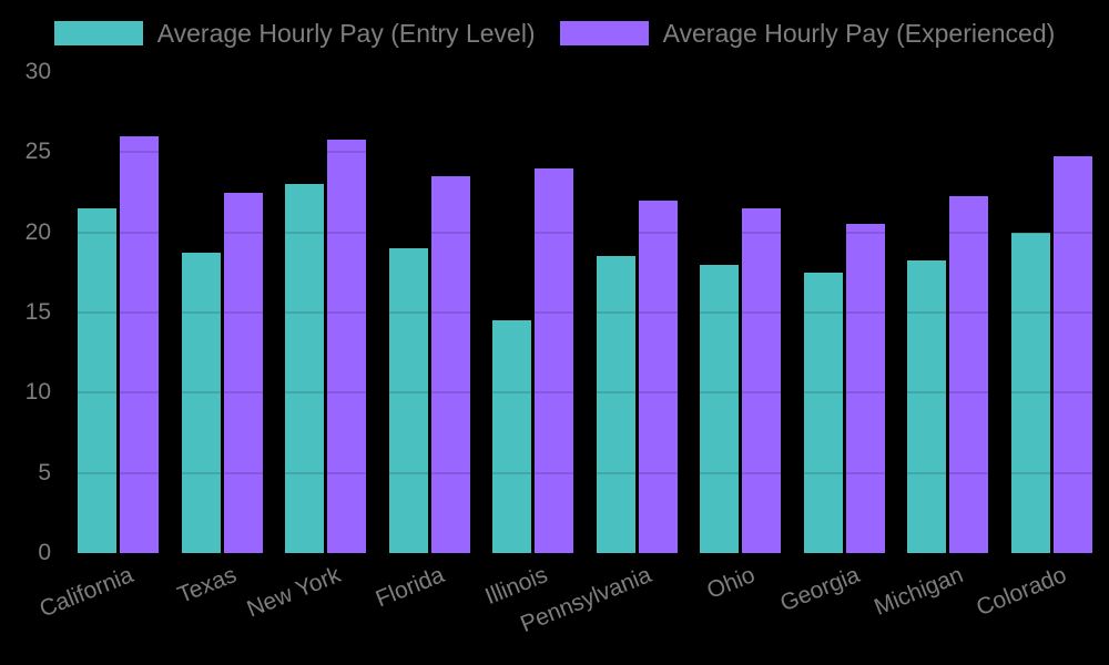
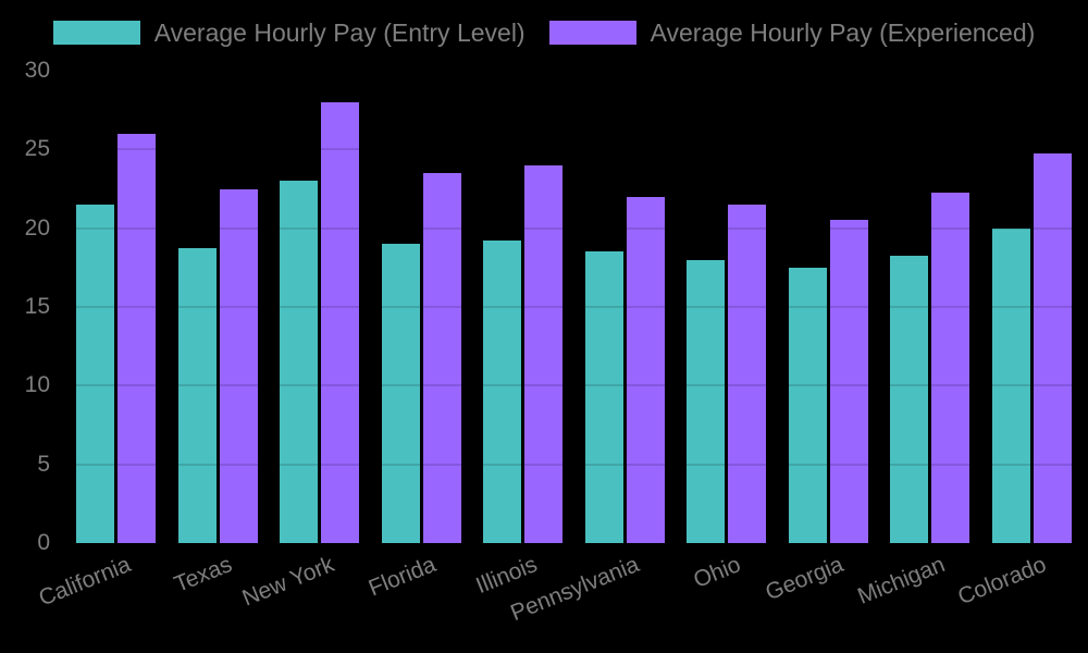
Average Hourly Pay (Experienced)/New York: 25.8 -> 28.0
Average Hourly Pay (Entry Level)/Illinois: 14.5 -> 19.2
